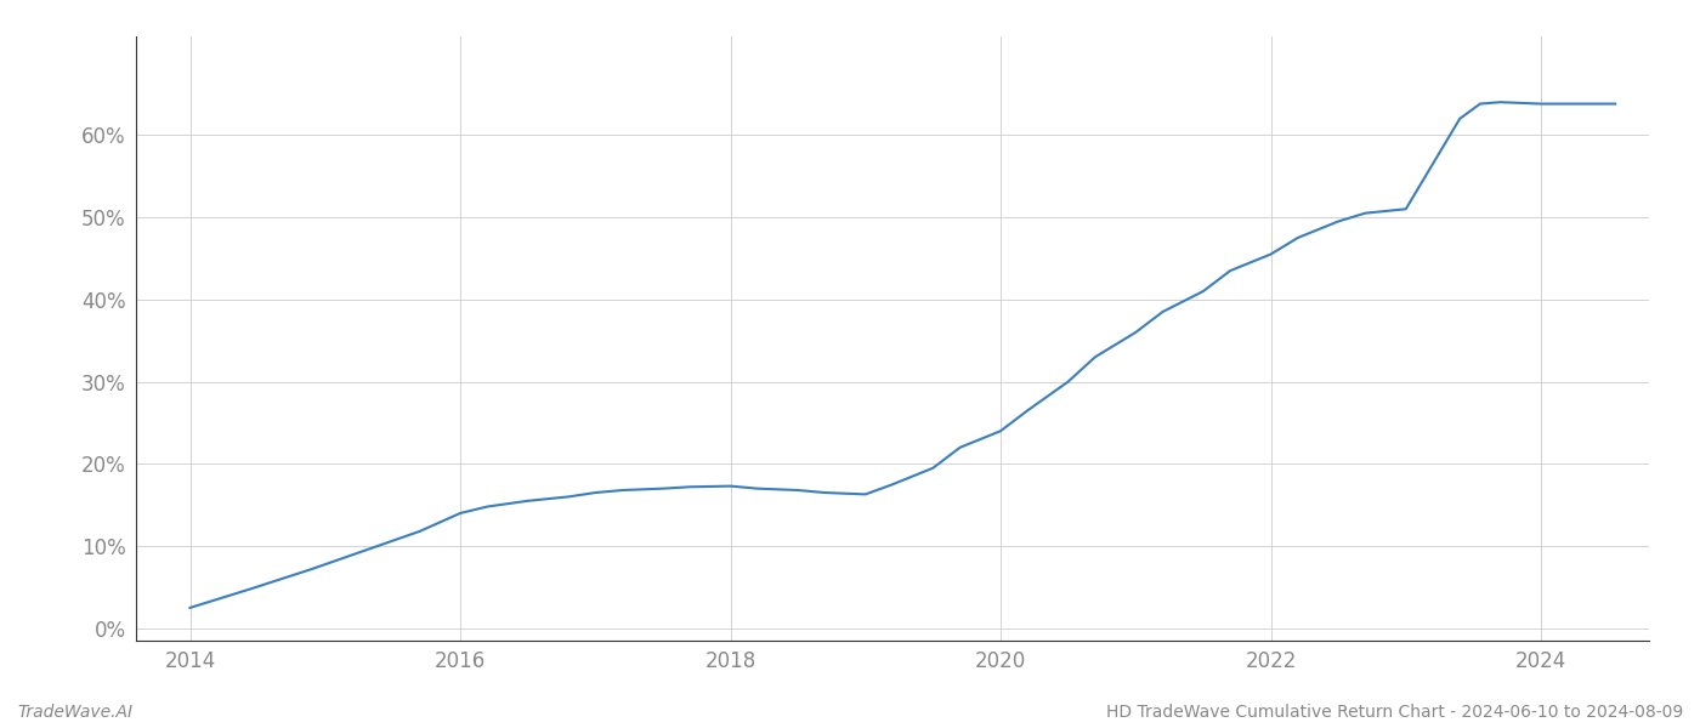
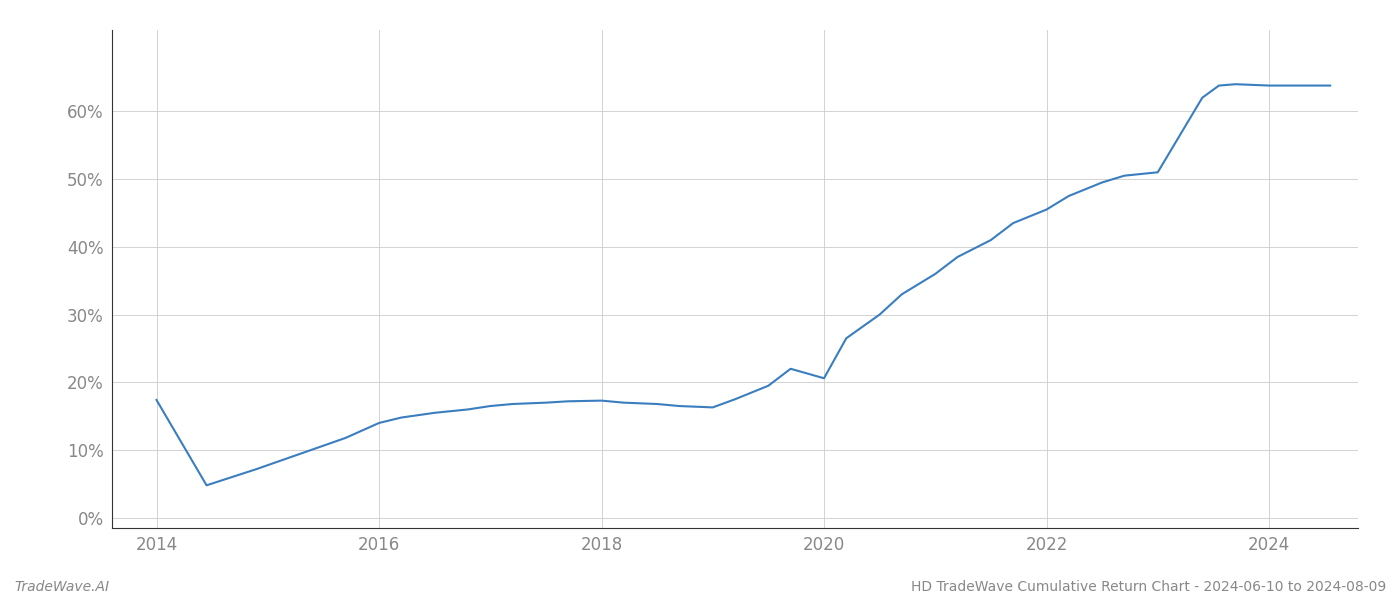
2014: 2.5% -> 17.4%
2020: 24.0% -> 20.6%
